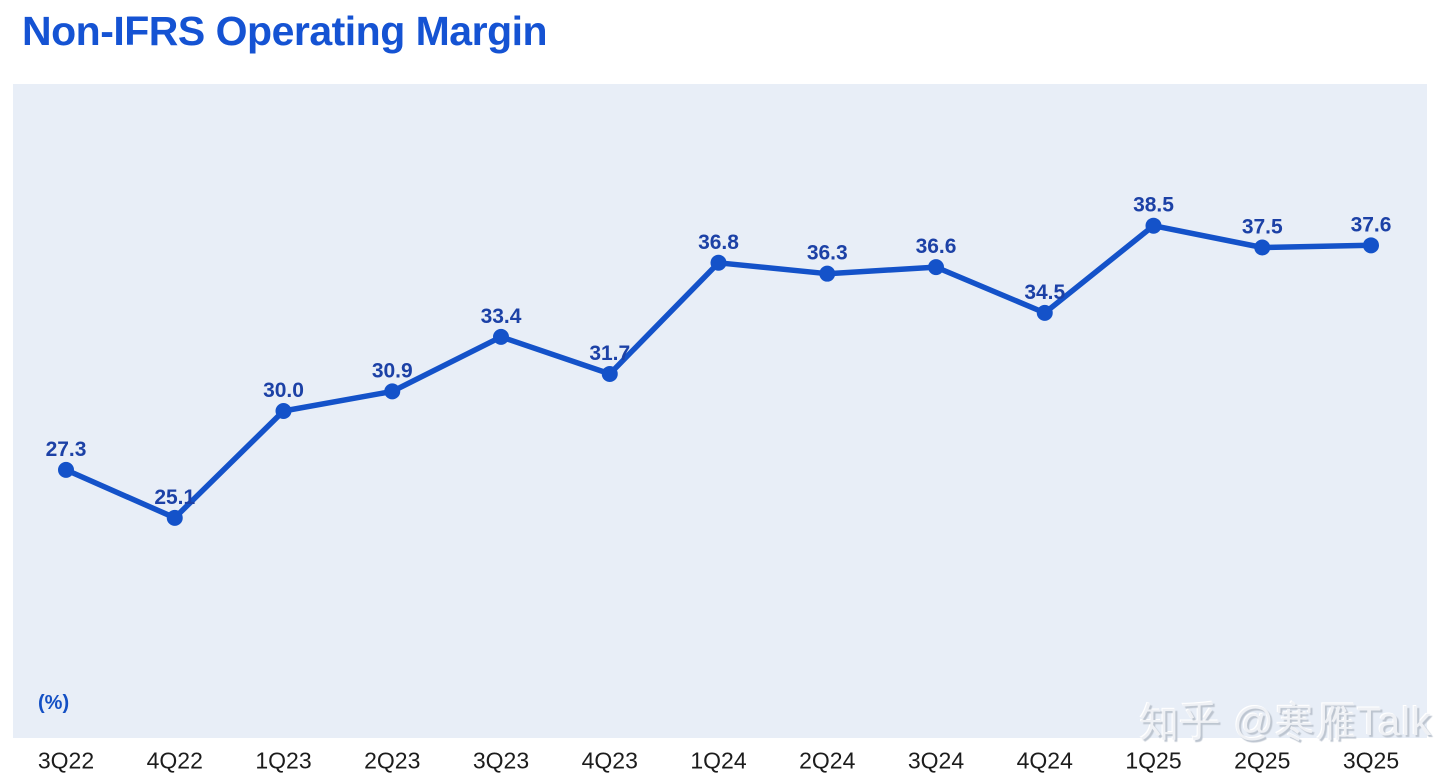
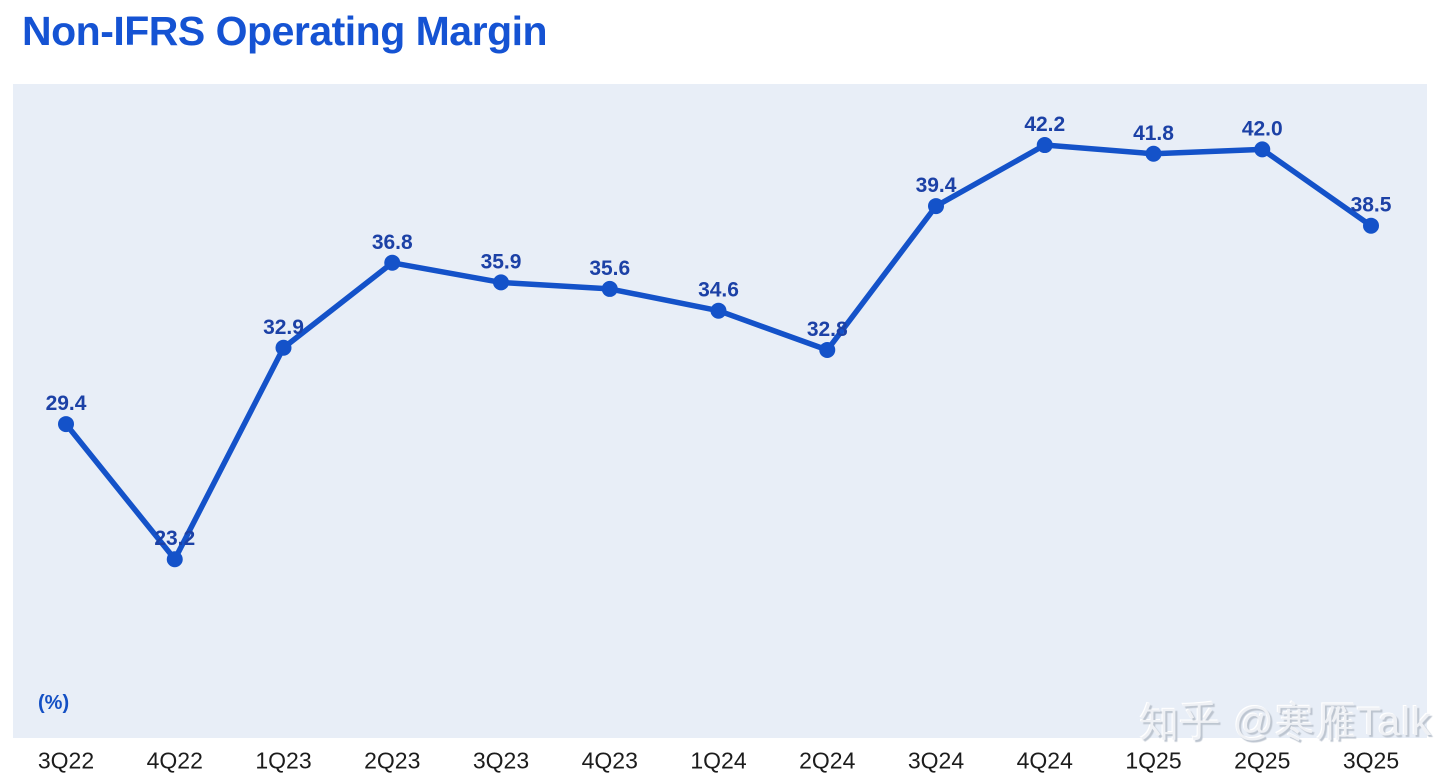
3Q22: 27.3 -> 29.4
4Q22: 25.1 -> 23.2
1Q23: 30.0 -> 32.9
2Q23: 30.9 -> 36.8
3Q23: 33.4 -> 35.9
4Q23: 31.7 -> 35.6
1Q24: 36.8 -> 34.6
2Q24: 36.3 -> 32.8
3Q24: 36.6 -> 39.4
4Q24: 34.5 -> 42.2
1Q25: 38.5 -> 41.8
2Q25: 37.5 -> 42.0
3Q25: 37.6 -> 38.5
